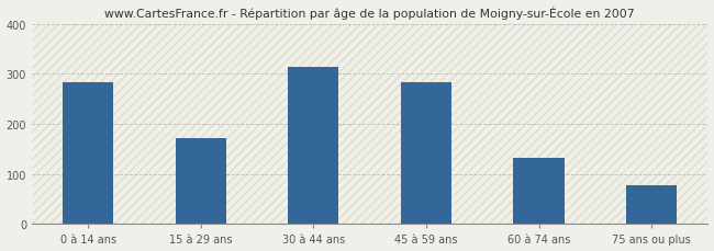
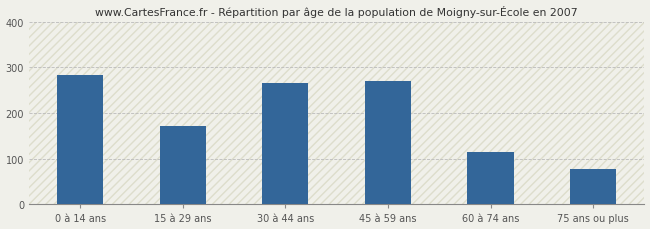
30 à 44 ans: 314 -> 265
45 à 59 ans: 283 -> 270
60 à 74 ans: 133 -> 115
